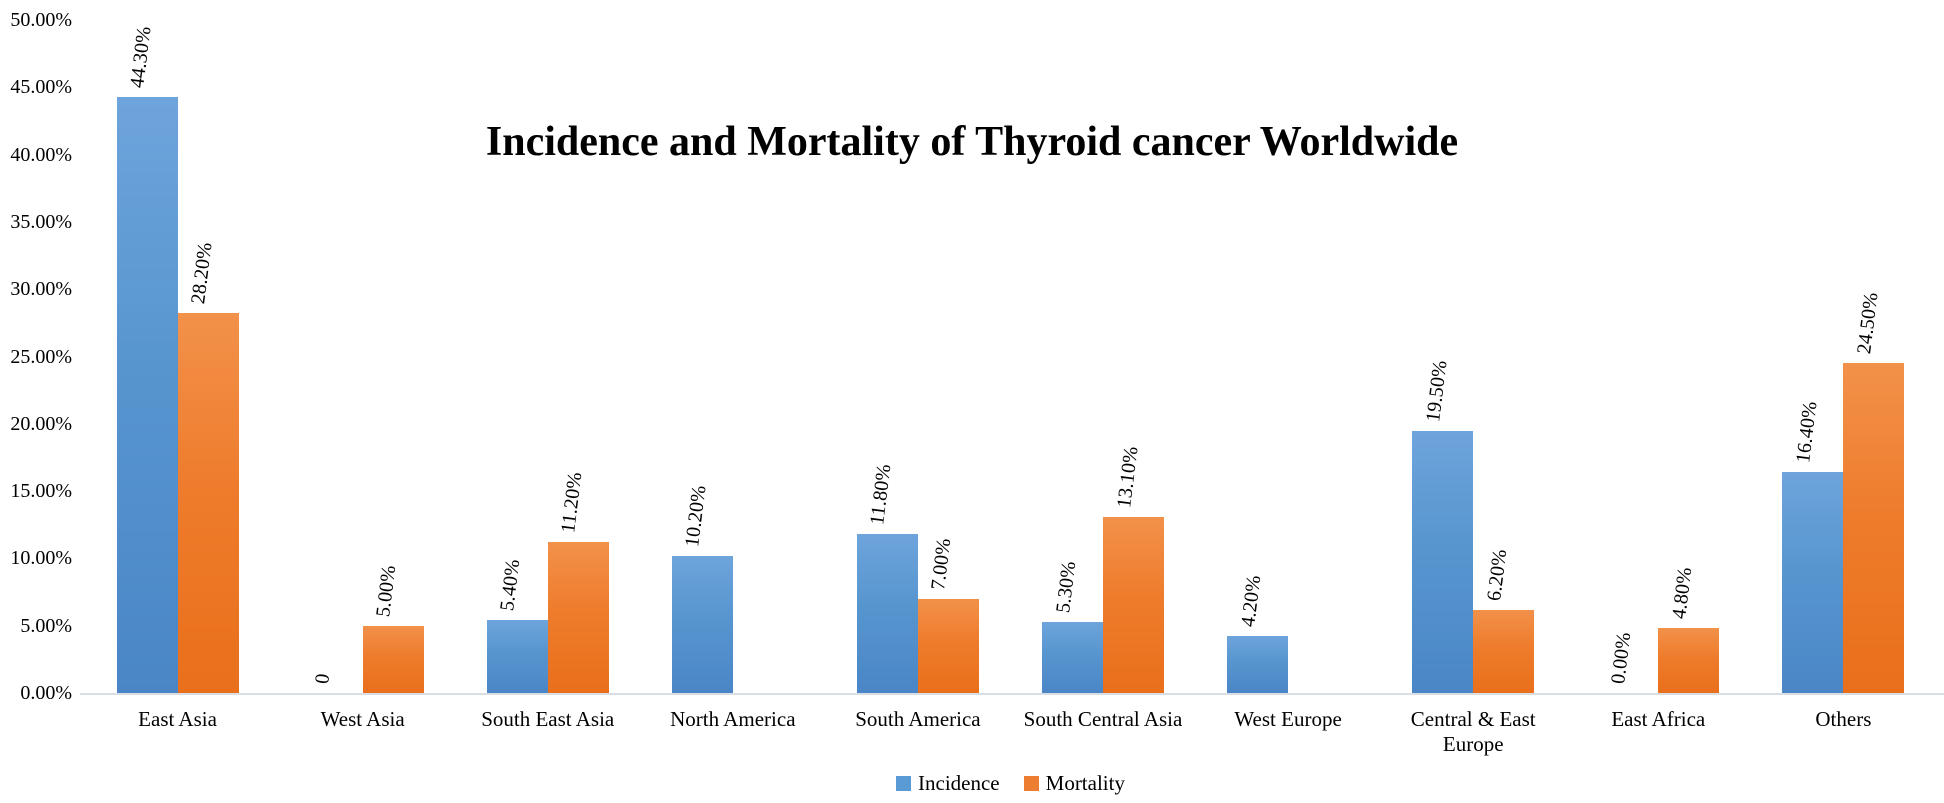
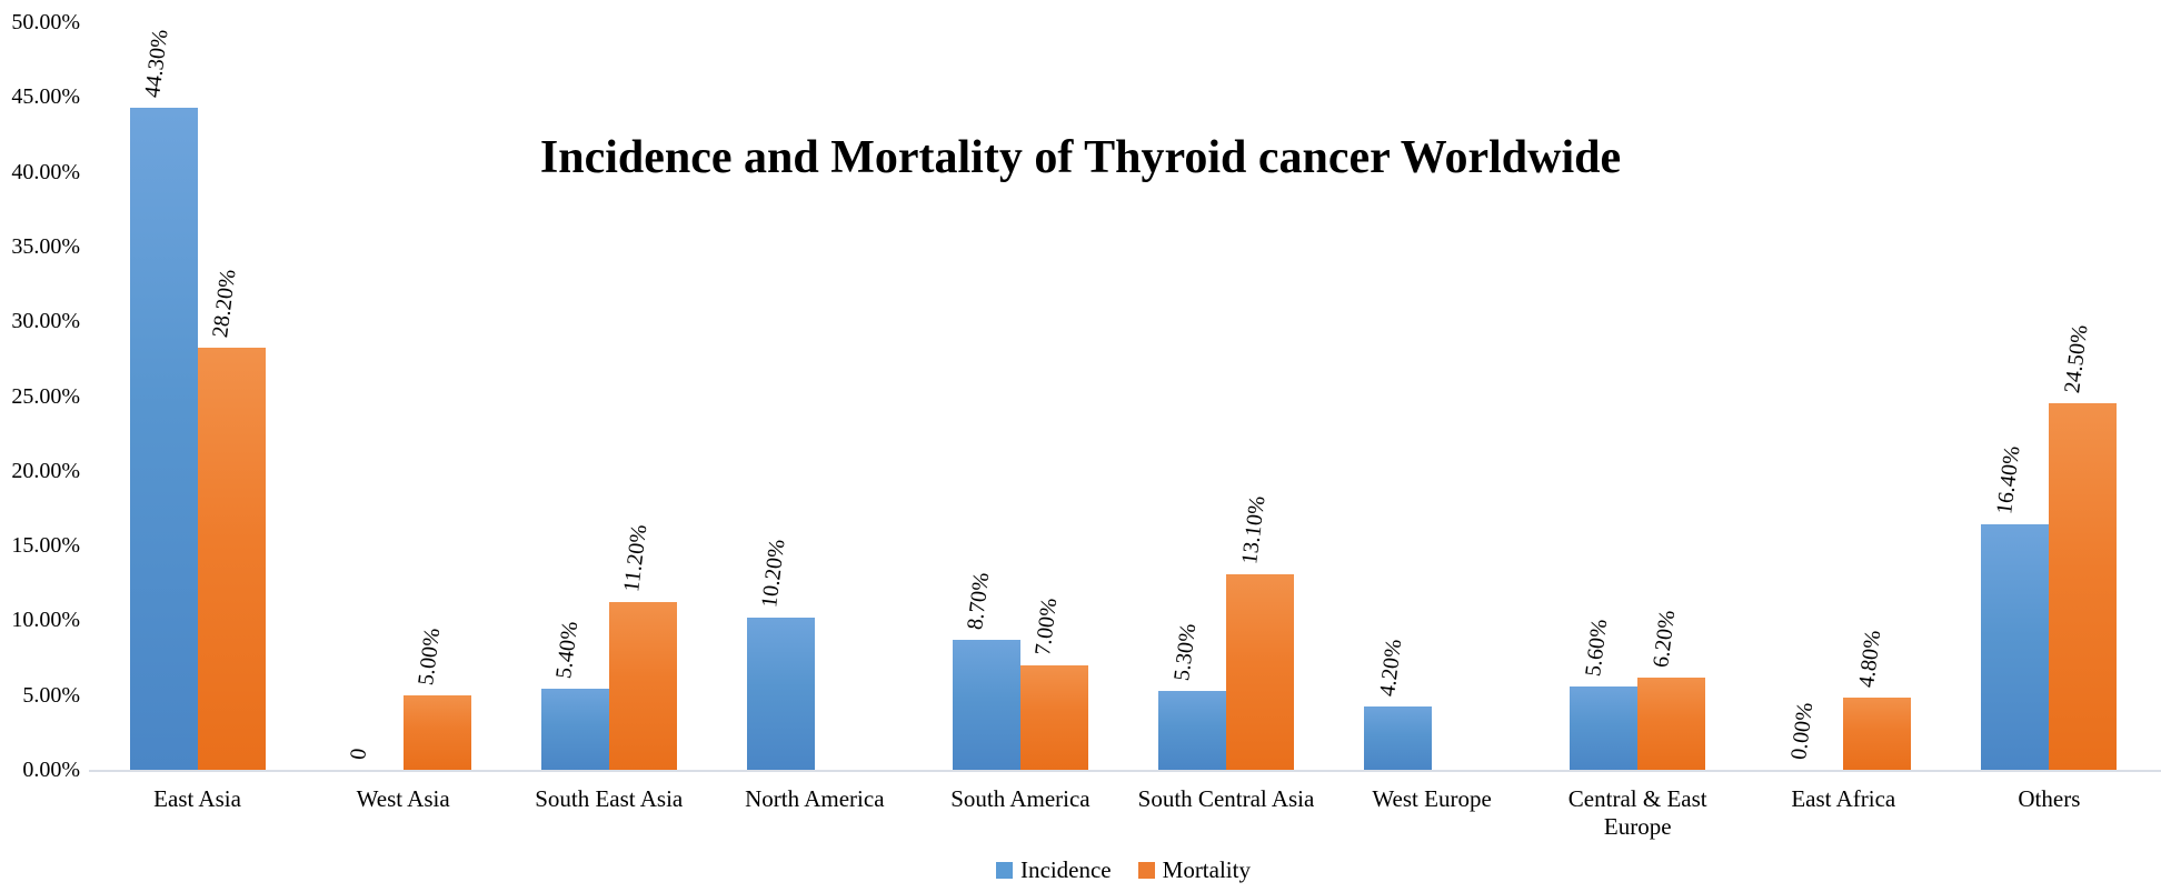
Incidence/South America: 11.80% -> 8.70%
Incidence/Central & East Europe: 19.50% -> 5.60%
